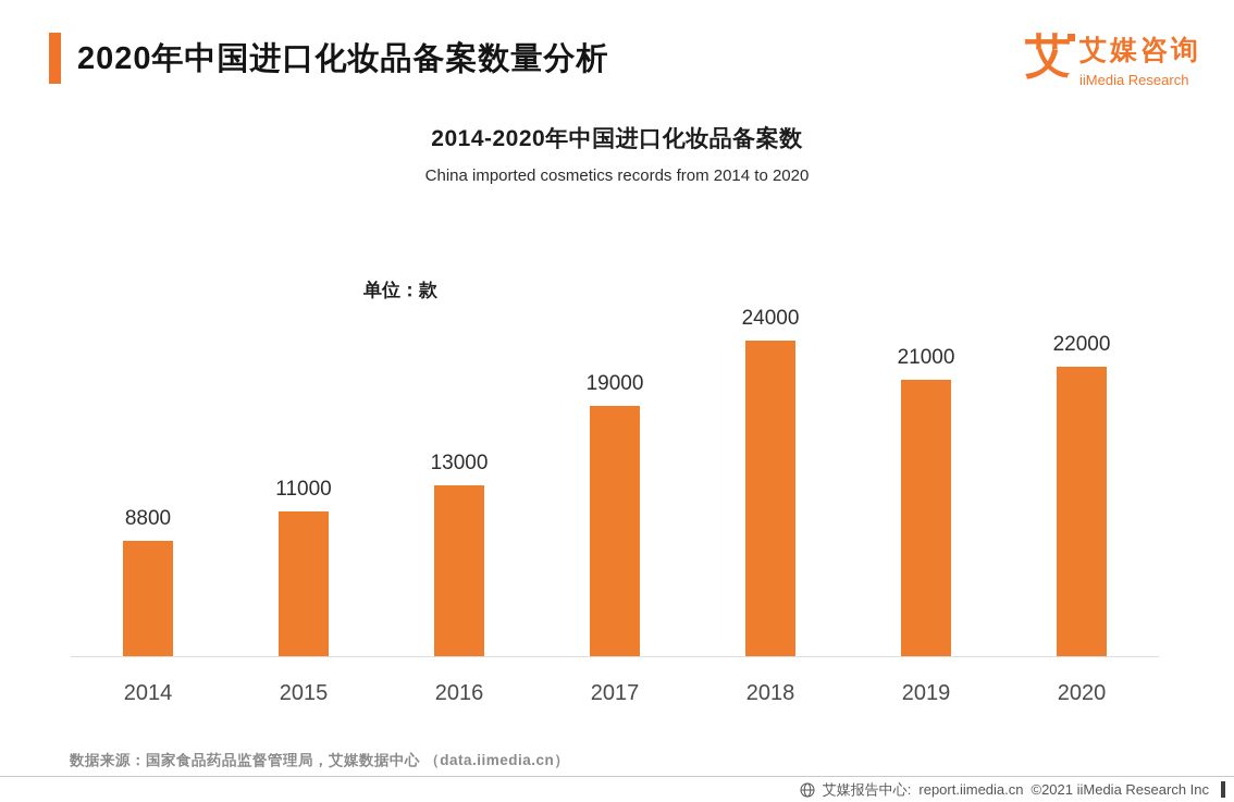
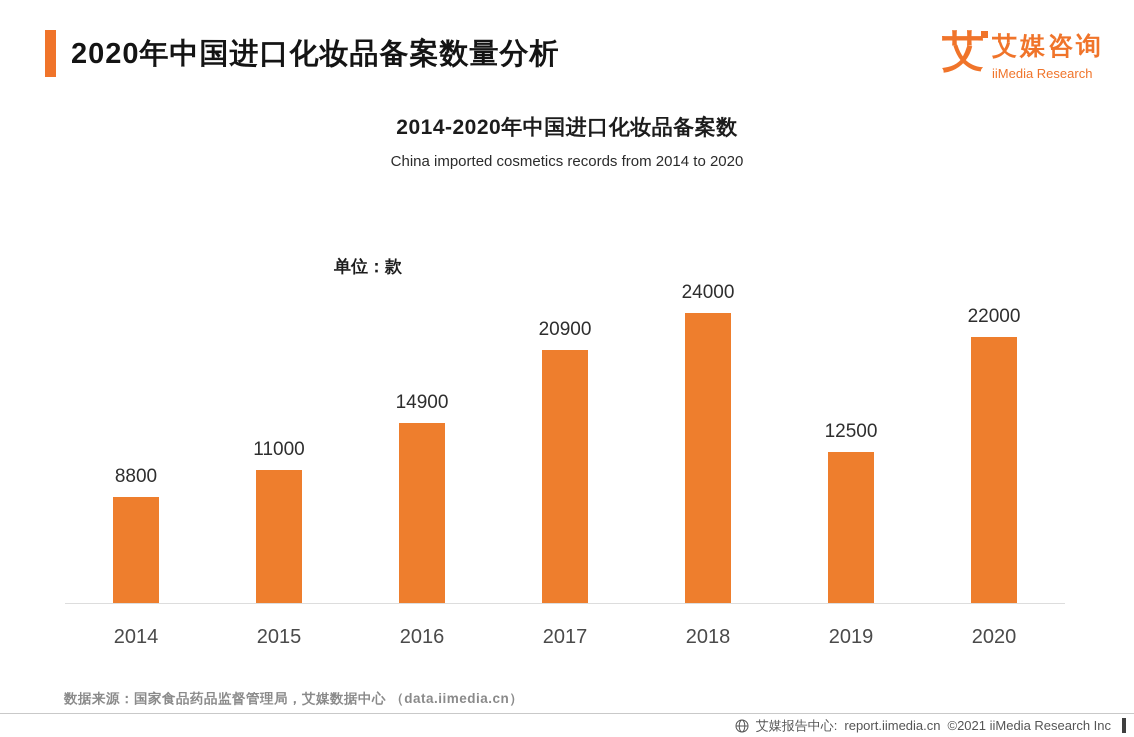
2016: 13000 -> 14900
2017: 19000 -> 20900
2019: 21000 -> 12500
